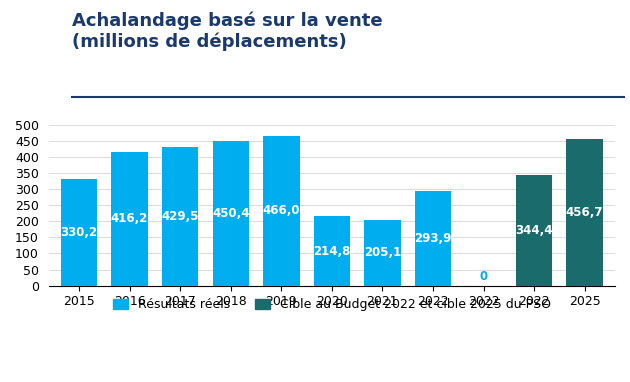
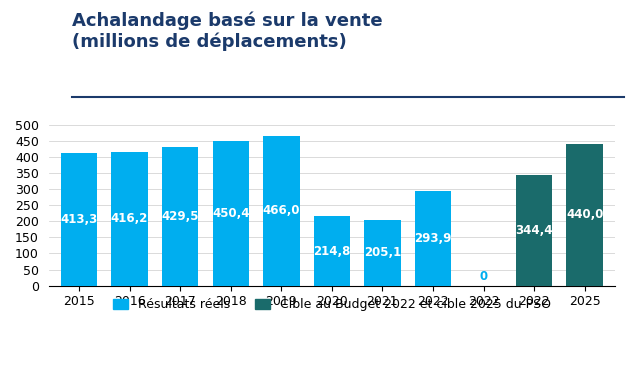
2015: 330,2 -> 413,3
2025: 456,7 -> 440,0
